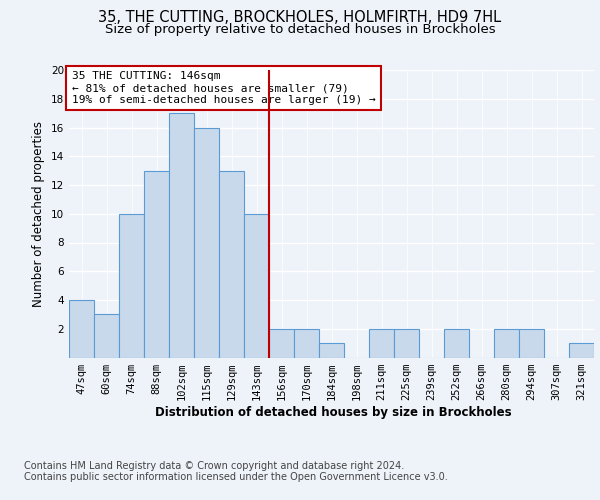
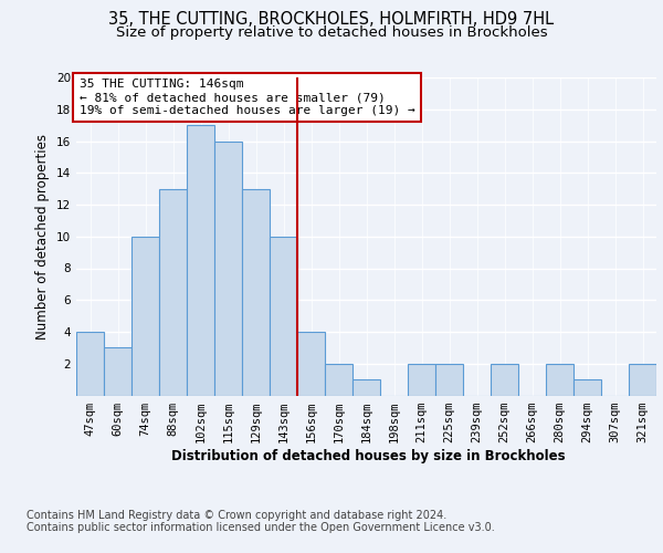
156sqm: 2 -> 4
294sqm: 2 -> 1
321sqm: 1 -> 2
